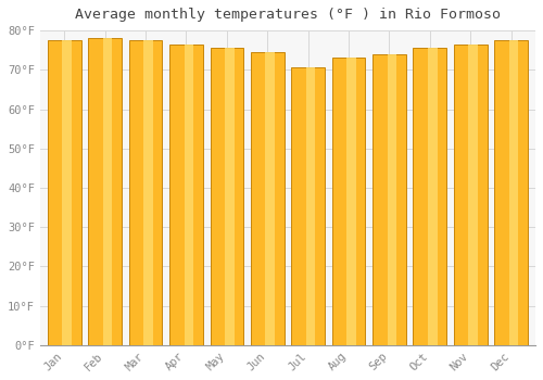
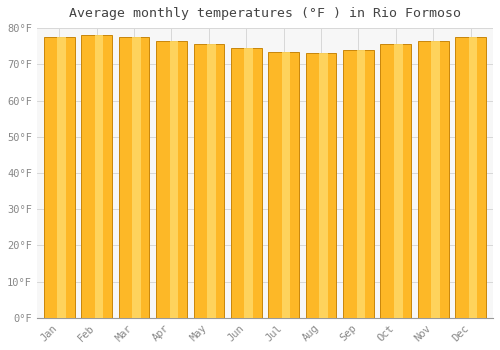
Jul: 70.5°F -> 73.5°F
